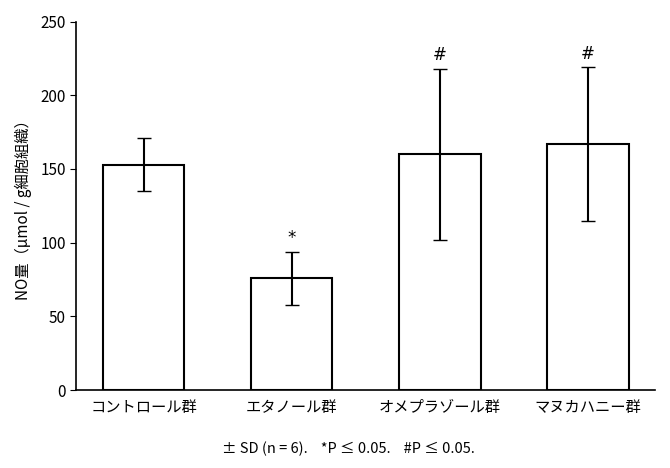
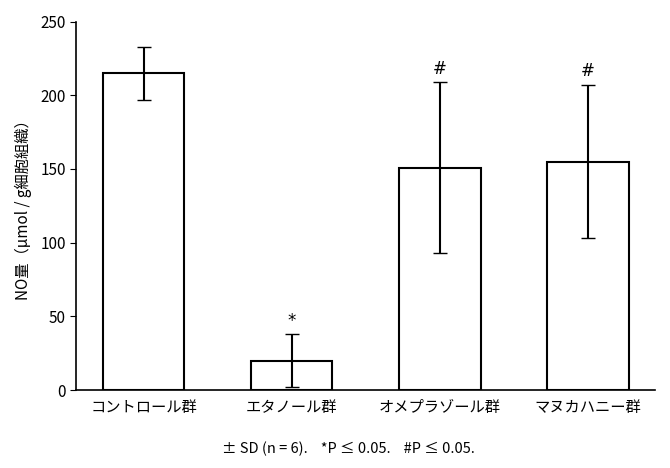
コントロール群: 153 -> 215
エタノール群: 76 -> 20
オメプラゾール群: 160 -> 151
マヌカハニー群: 167 -> 155
